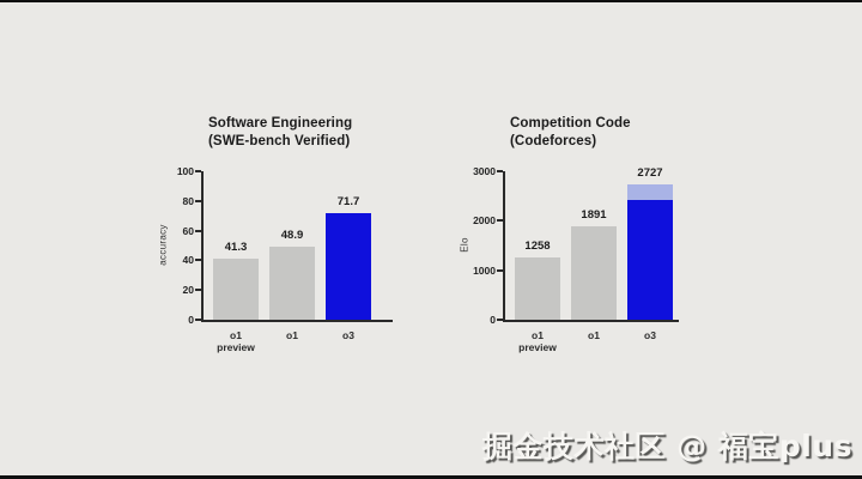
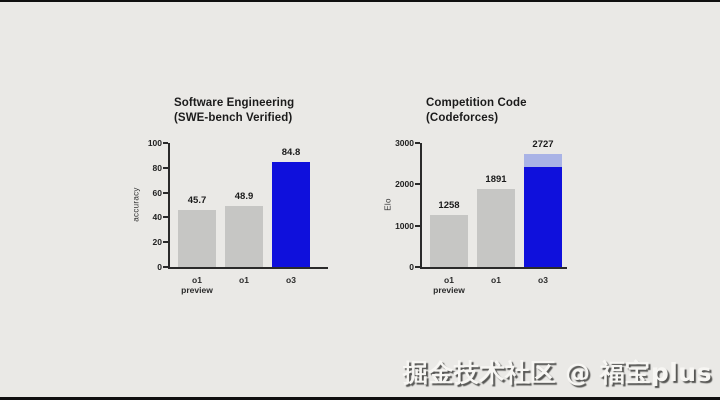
Software Engineering/o1 preview: 41.3 -> 45.7
Software Engineering/o3: 71.7 -> 84.8
